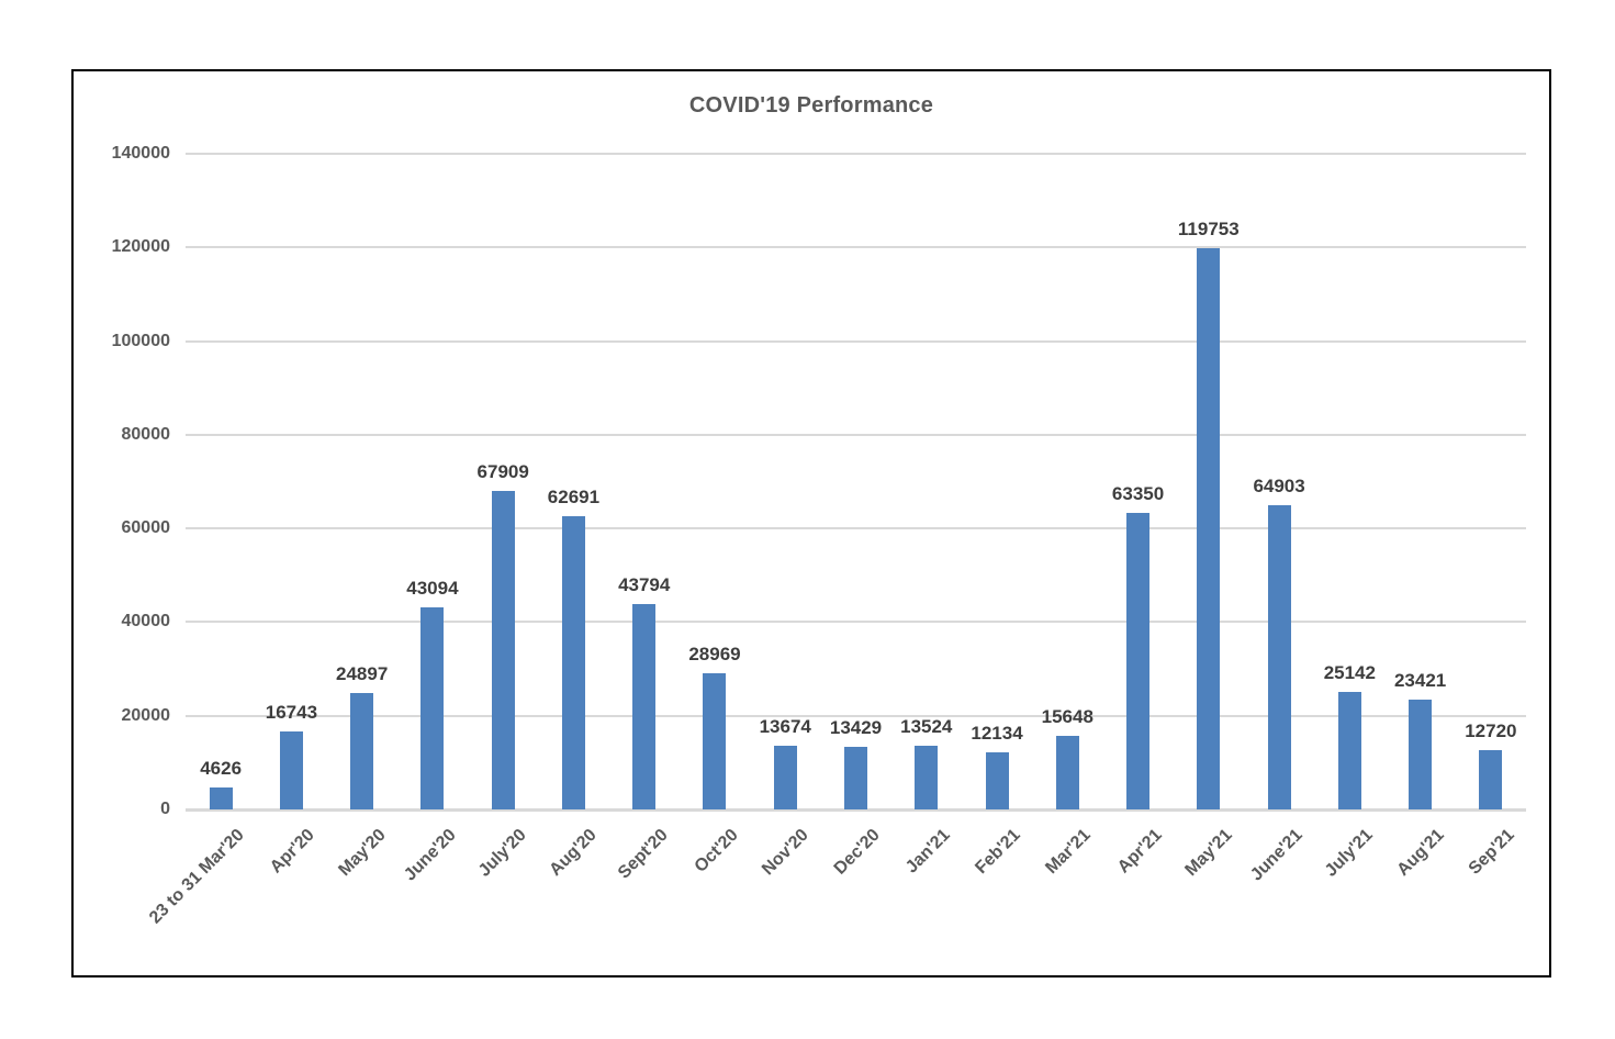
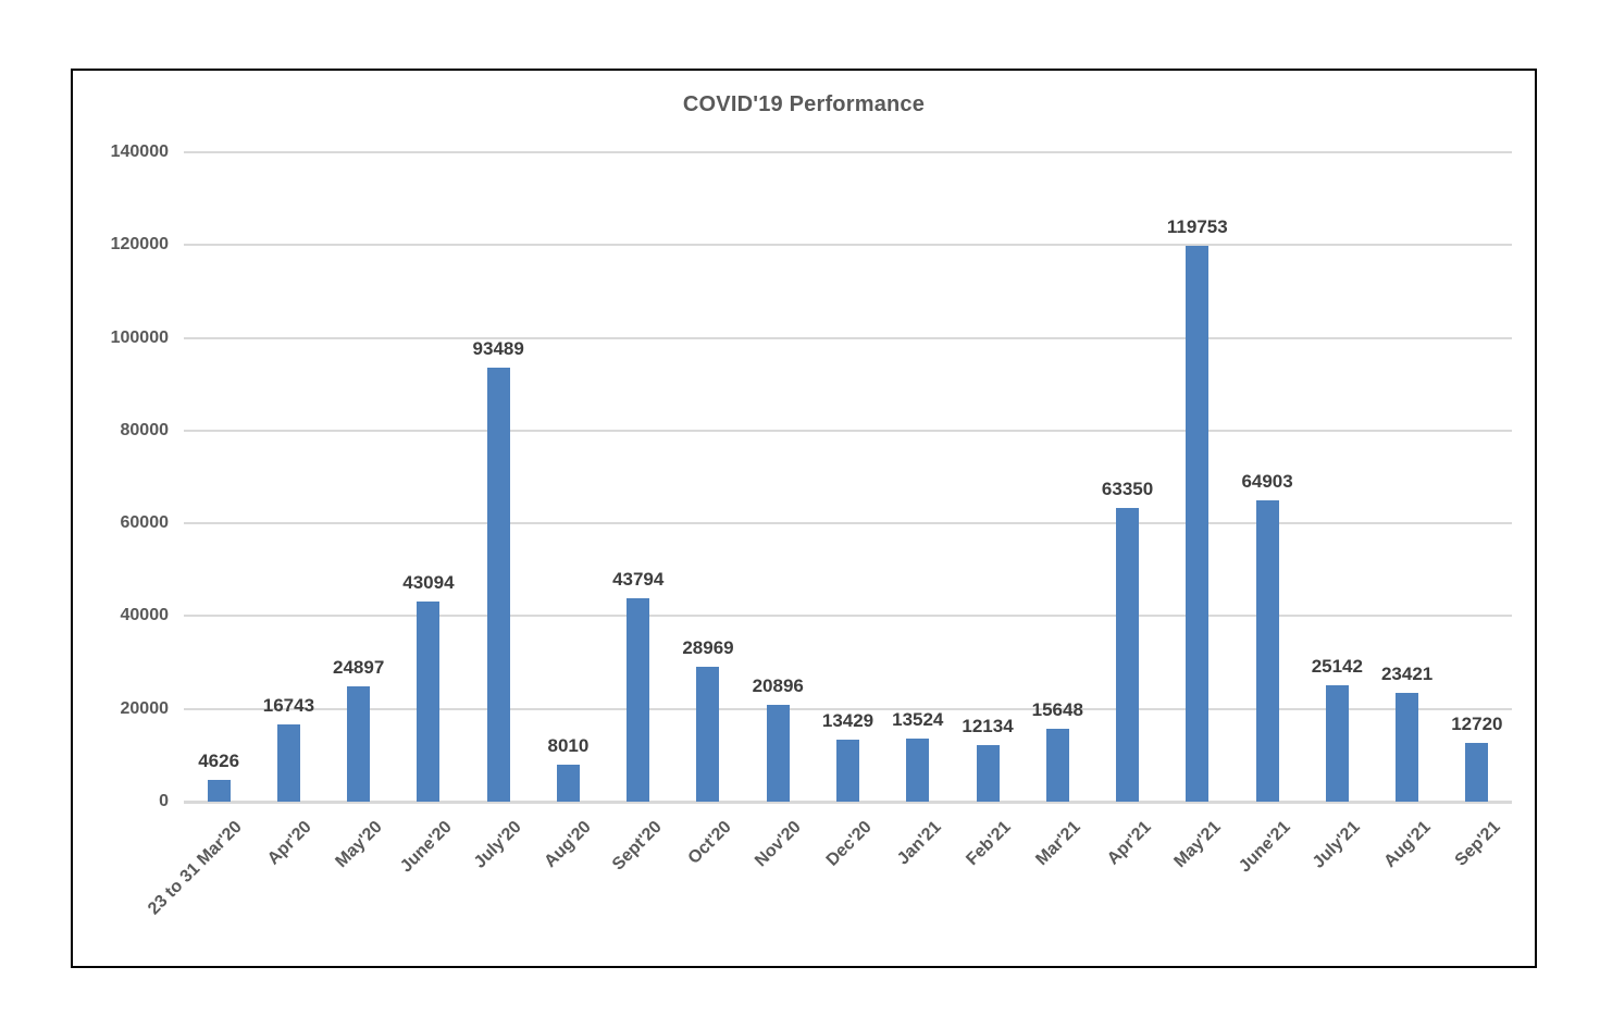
July'20: 67909 -> 93489
Aug'20: 62691 -> 8010
Nov'20: 13674 -> 20896
